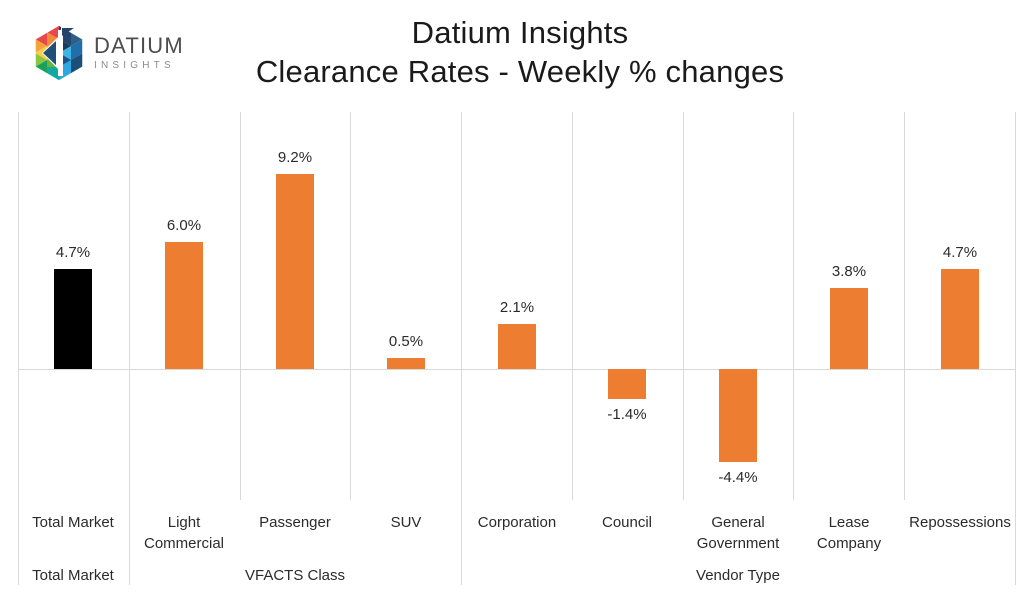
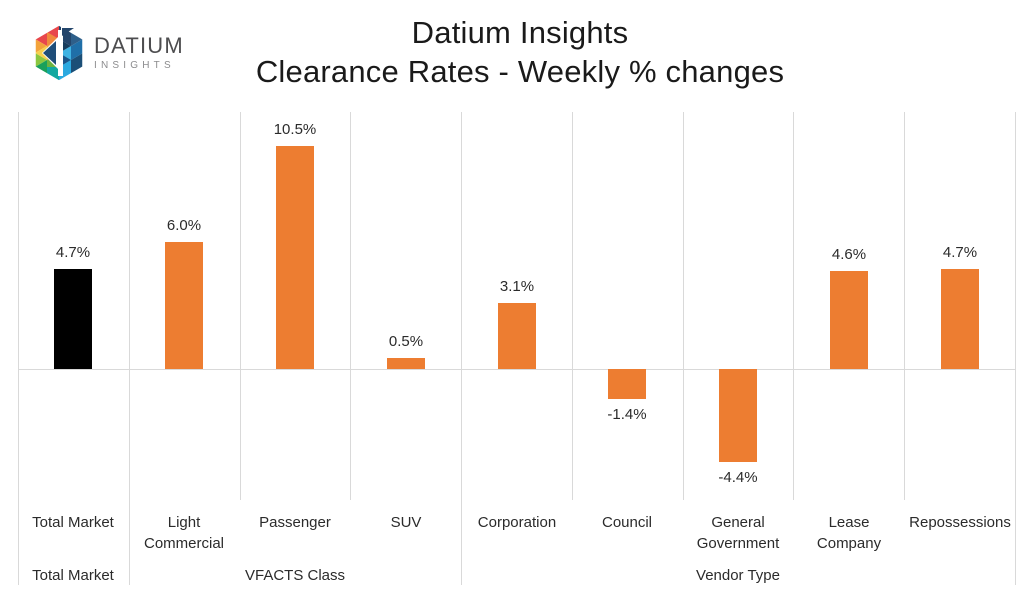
Passenger: 9.2% -> 10.5%
Corporation: 2.1% -> 3.1%
Lease Company: 3.8% -> 4.6%
